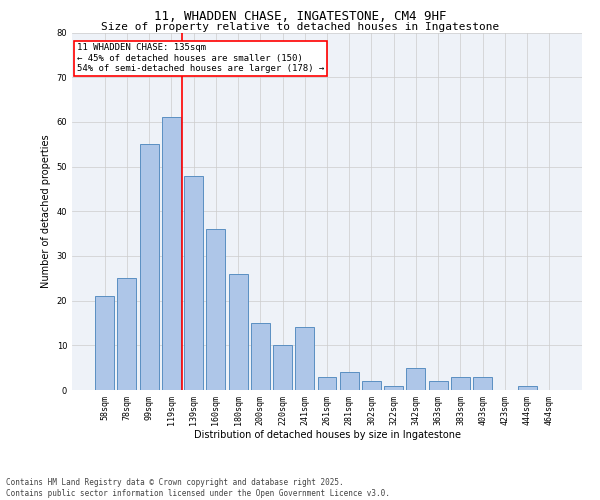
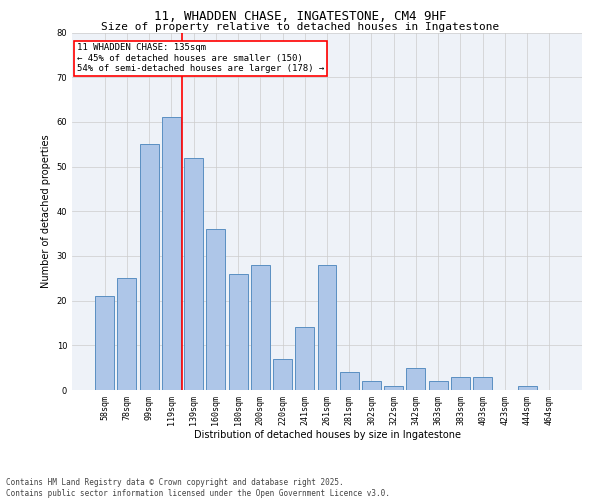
139sqm: 48 -> 52
200sqm: 15 -> 28
220sqm: 10 -> 7
261sqm: 3 -> 28
